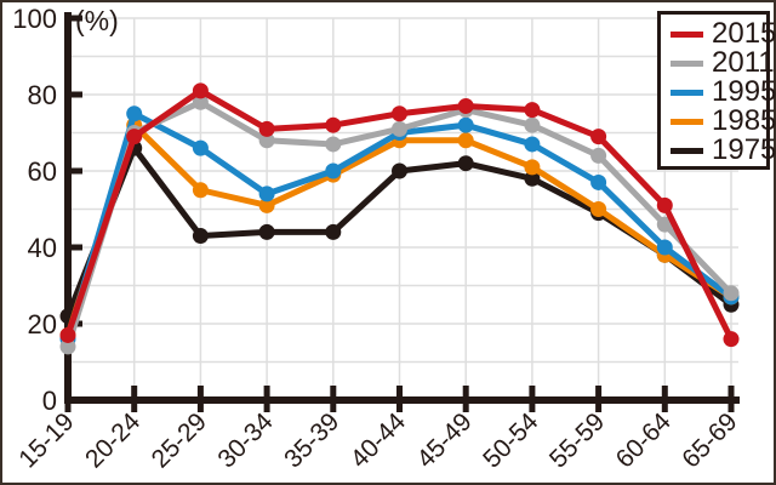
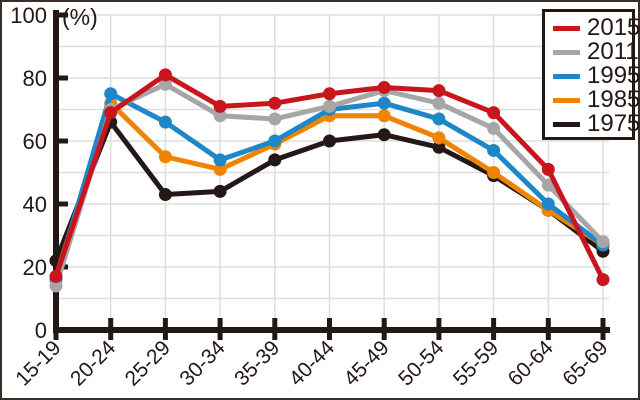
1975/35-39: 44 -> 54
